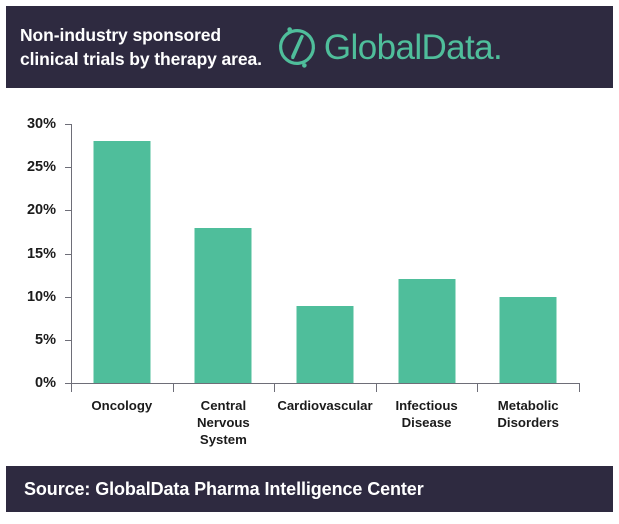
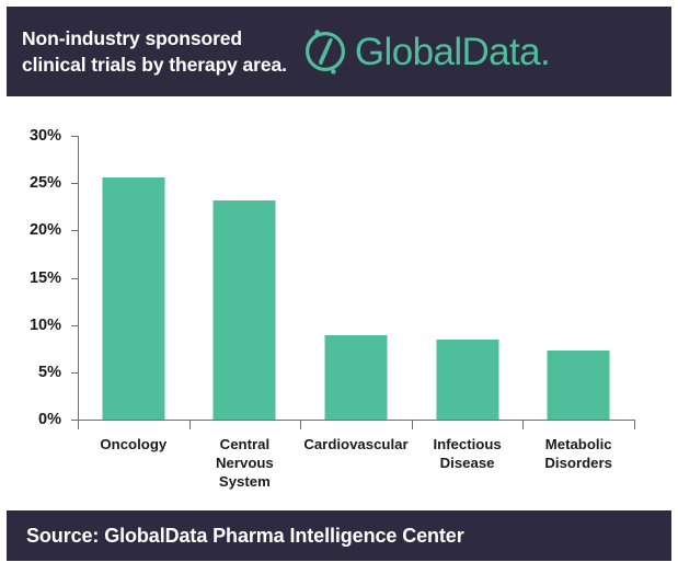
Oncology: 28% -> 26%
Central Nervous System: 18% -> 23%
Infectious Disease: 12% -> 8%
Metabolic Disorders: 10% -> 7%
